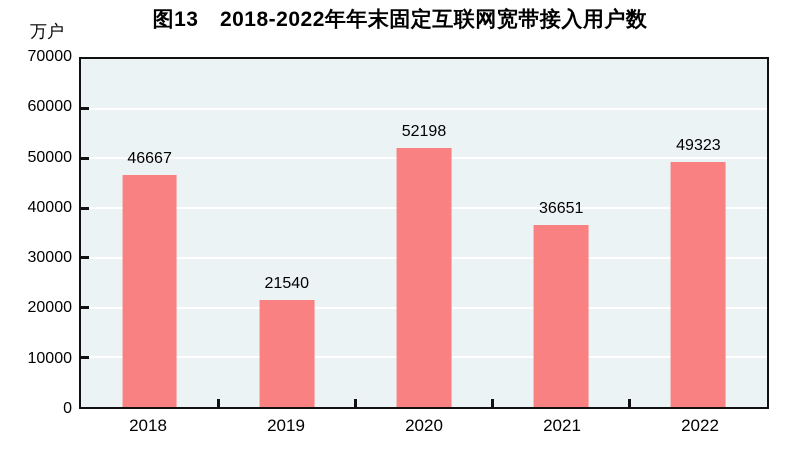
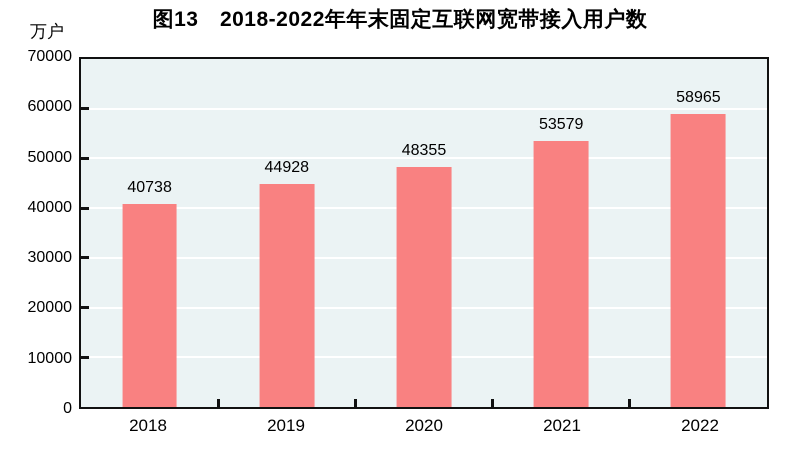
2018: 46667 -> 40738
2019: 21540 -> 44928
2020: 52198 -> 48355
2021: 36651 -> 53579
2022: 49323 -> 58965
